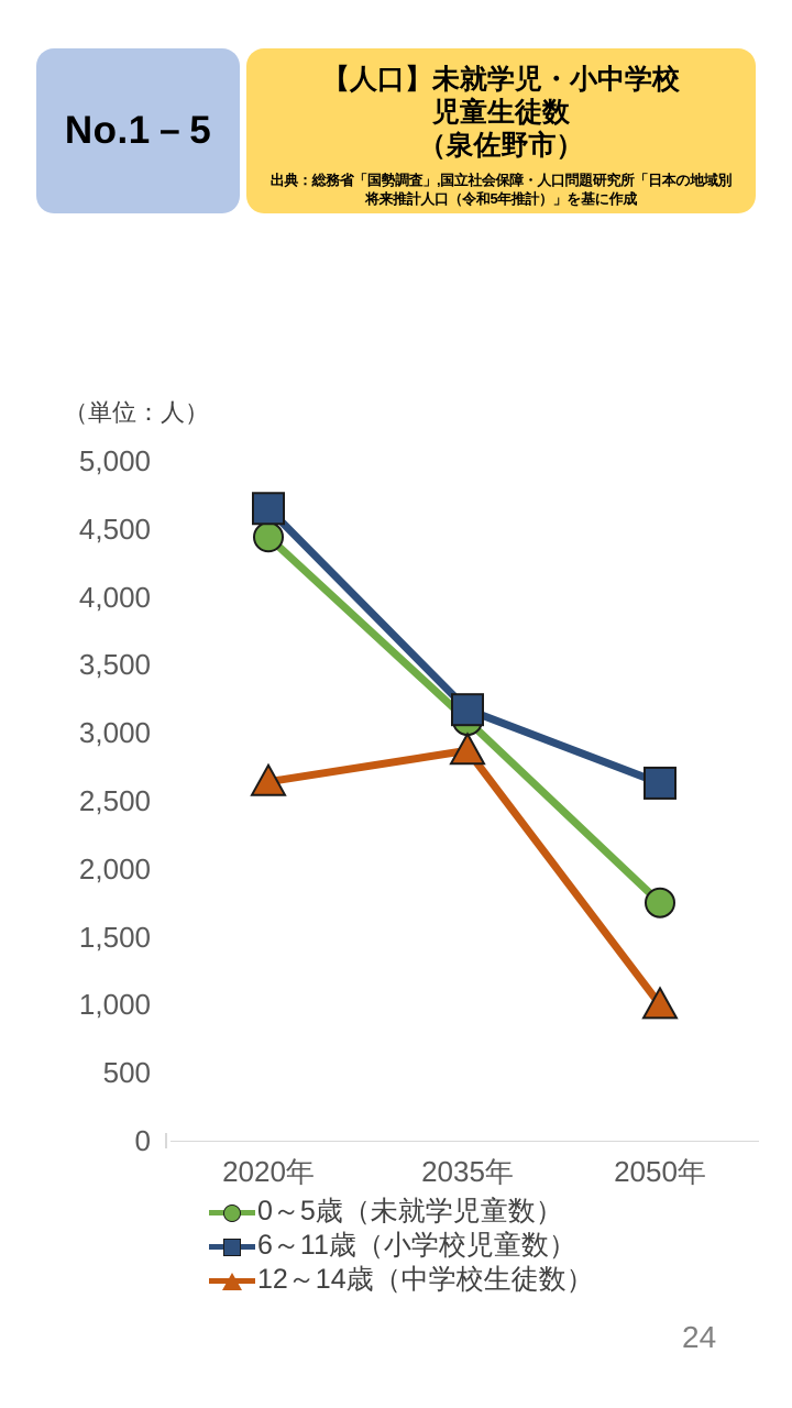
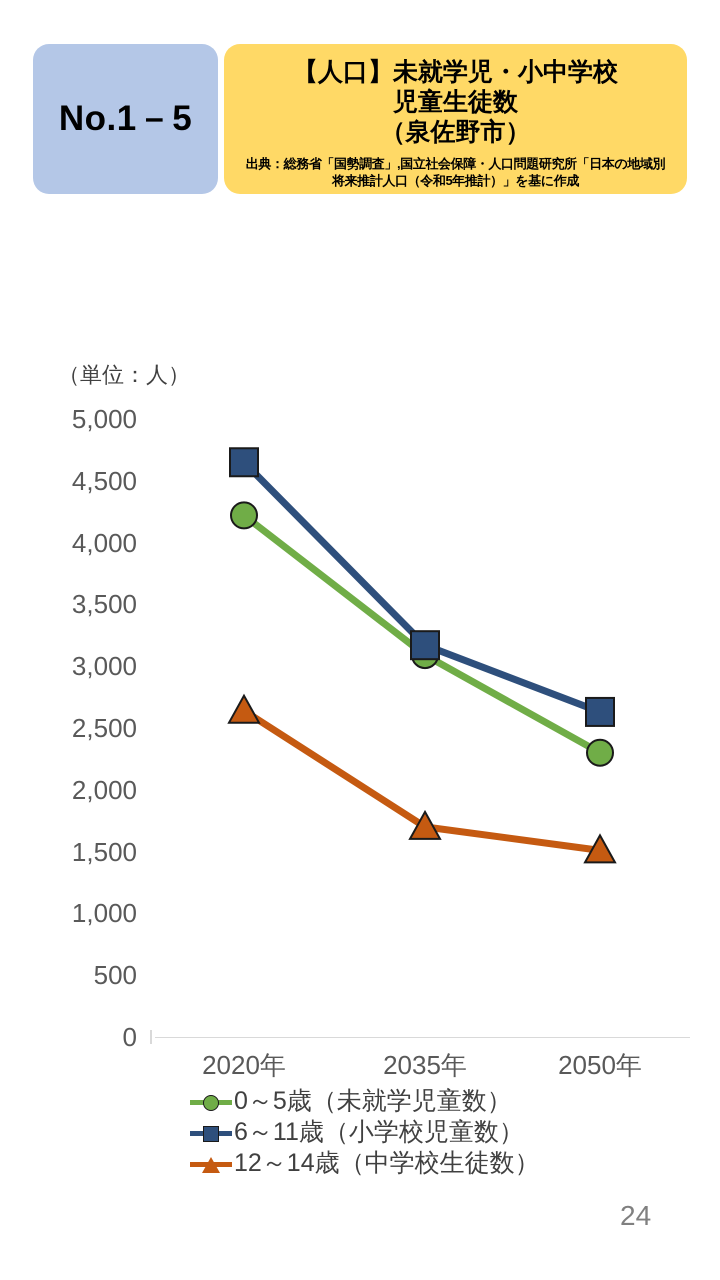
0～5歳（未就学児童数）/2020年: 4440 -> 4220
12～14歳（中学校生徒数）/2035年: 2870 -> 1700
0～5歳（未就学児童数）/2050年: 1750 -> 2300
12～14歳（中学校生徒数）/2050年: 1000 -> 1510
